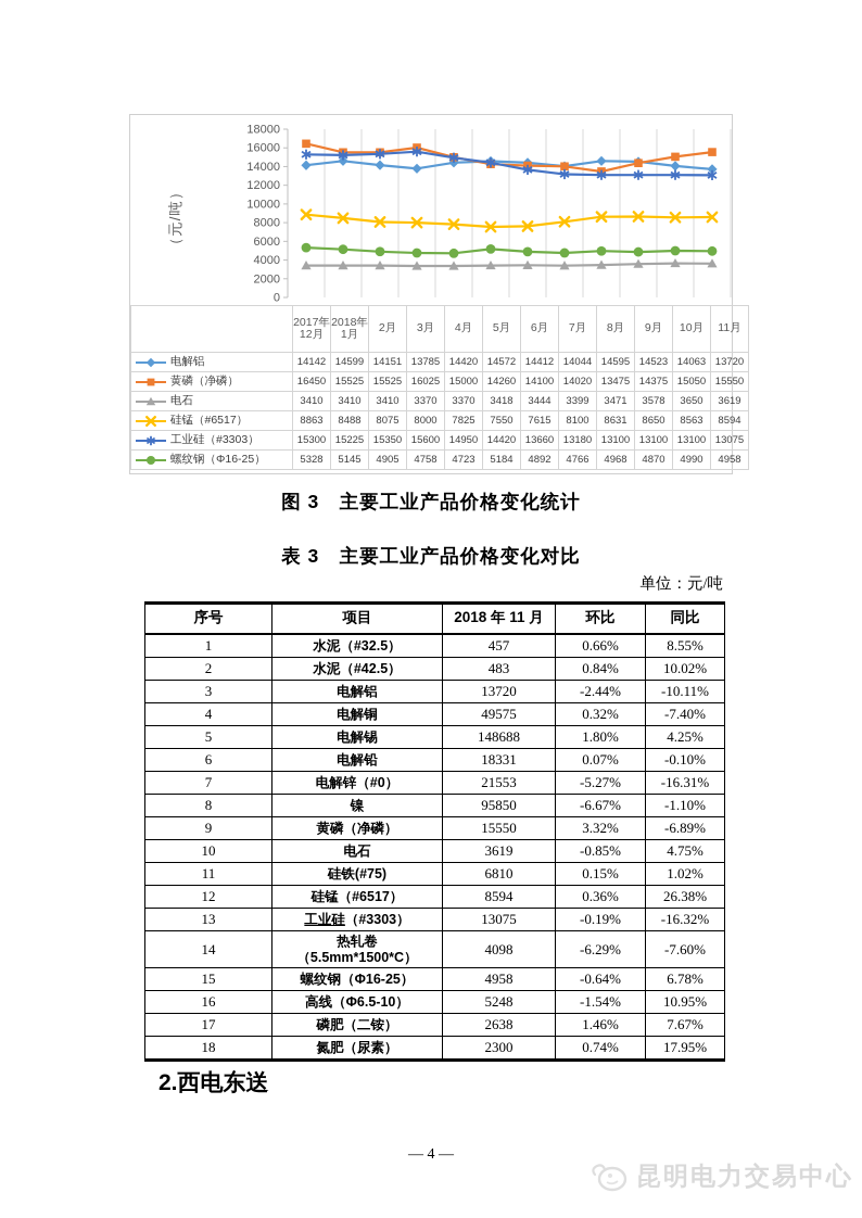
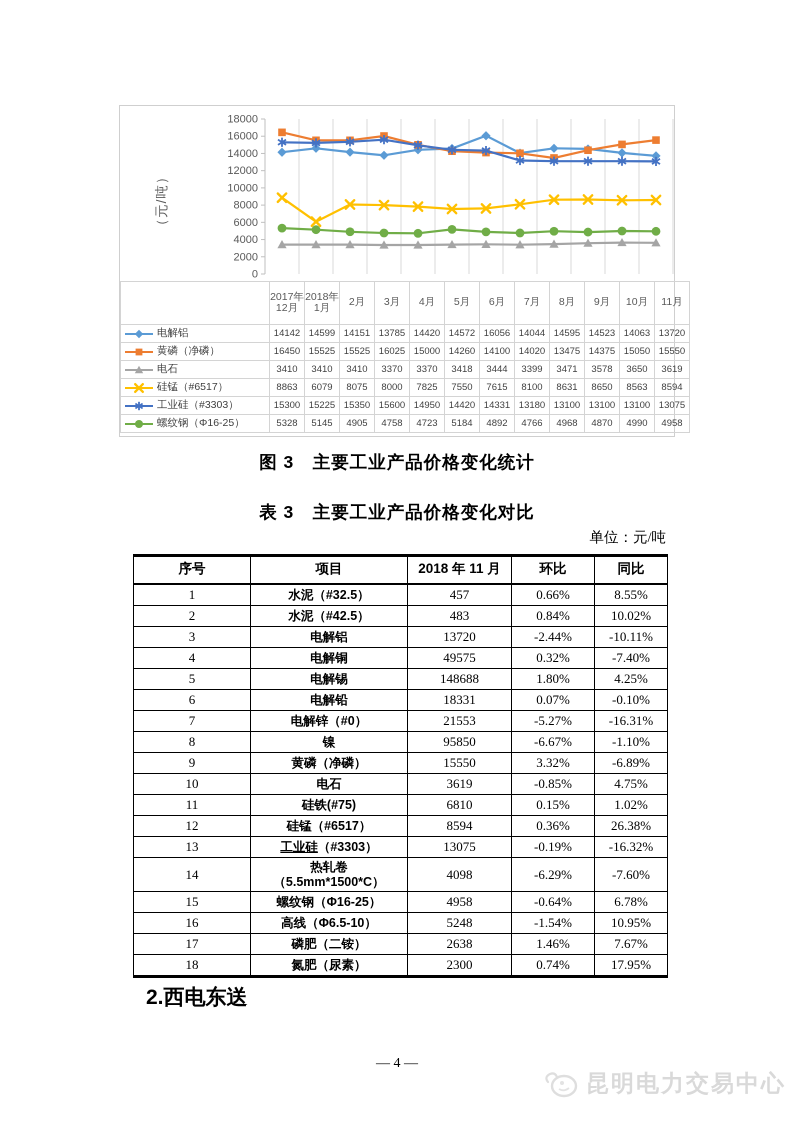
硅锰（#6517）/2018年1月: 8488 -> 6079
电解铝/6月: 14412 -> 16056
工业硅（#3303）/6月: 13660 -> 14331
